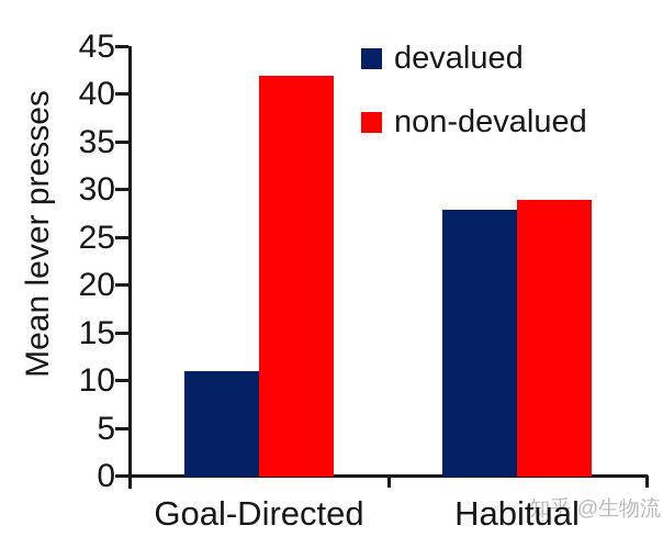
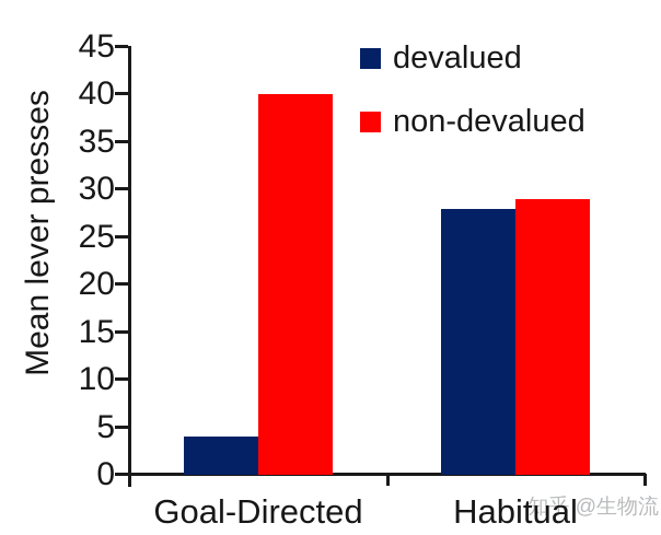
devalued/Goal-Directed: 11 -> 4
non-devalued/Goal-Directed: 42 -> 40
